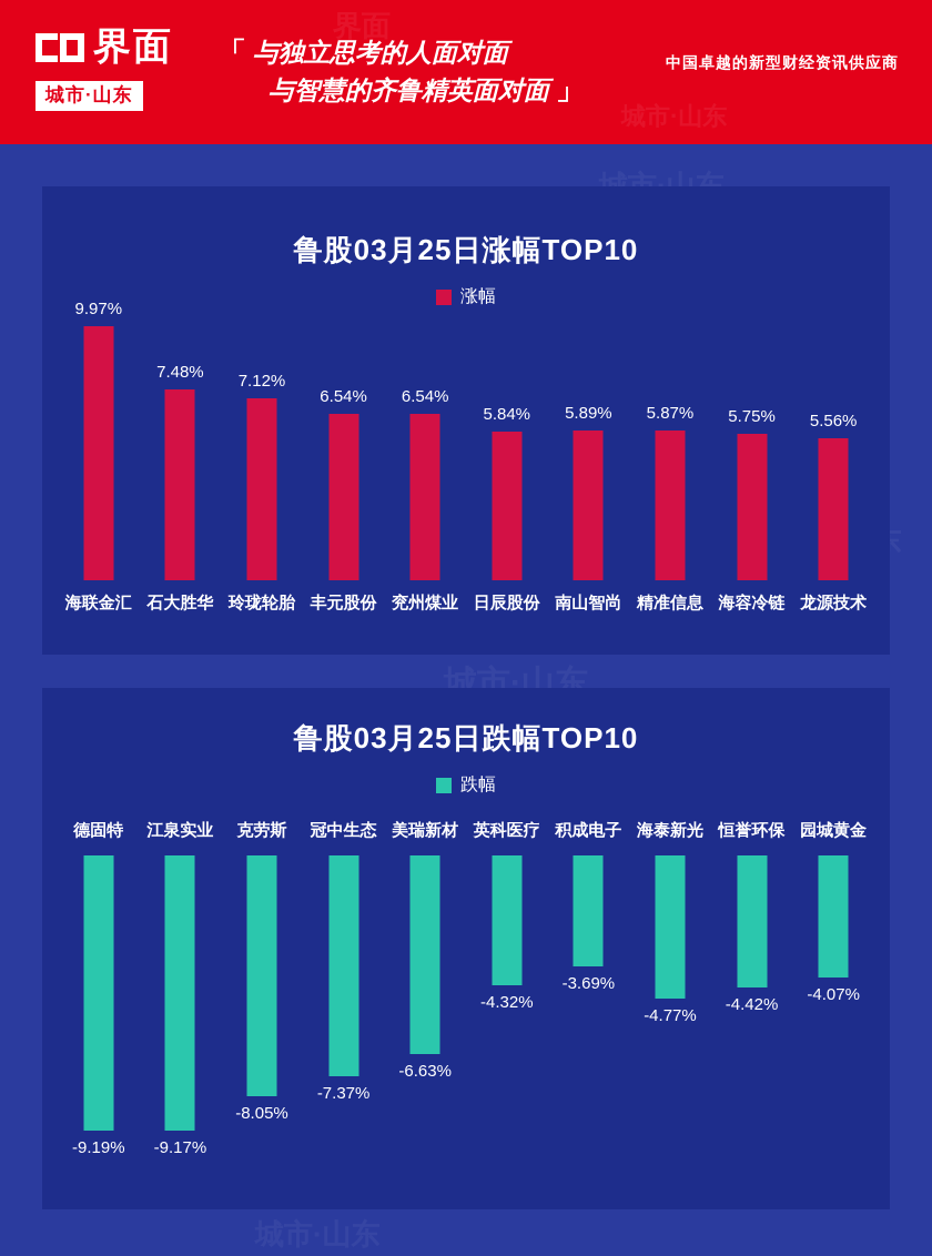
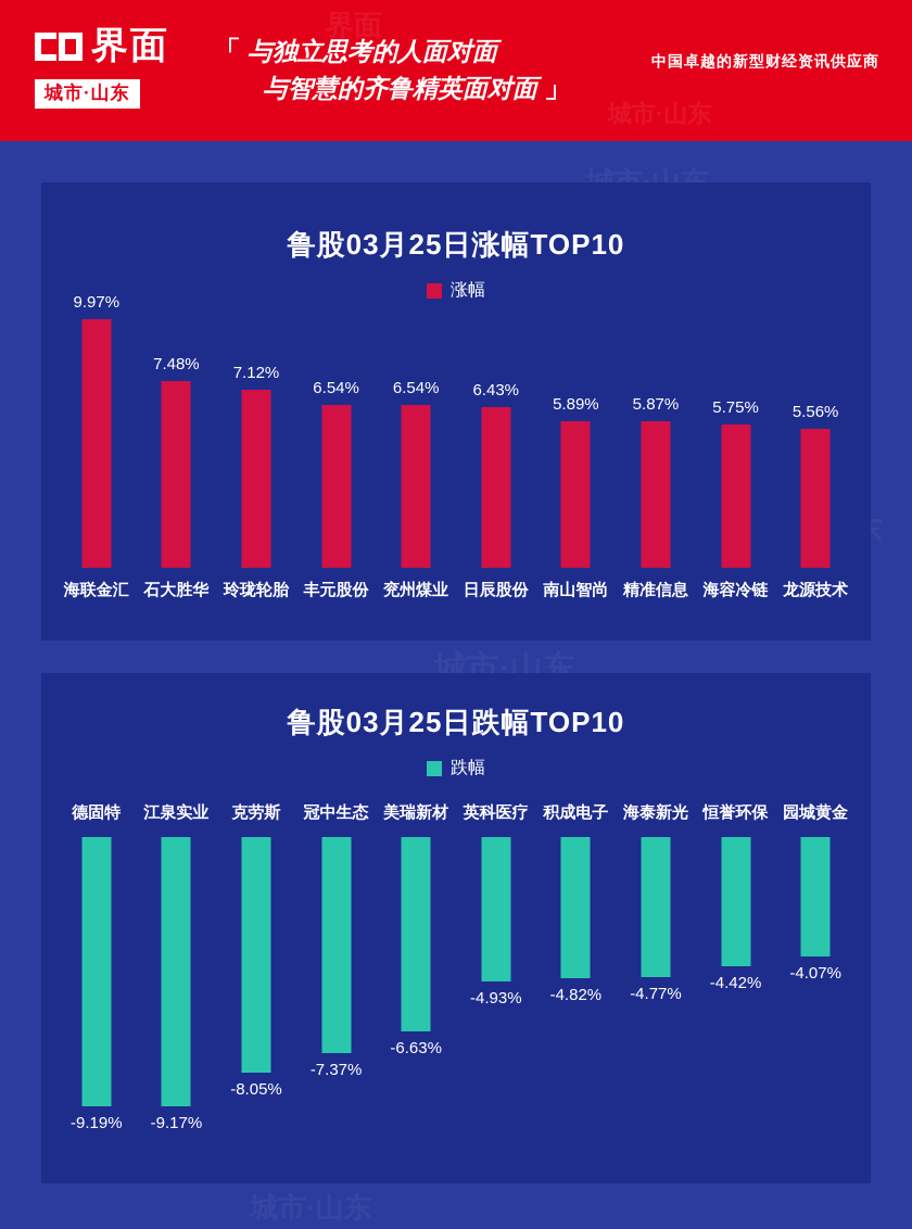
鲁股03月25日涨幅TOP10/日辰股份: 5.84% -> 6.43%
鲁股03月25日跌幅TOP10/英科医疗: -4.32% -> -4.93%
鲁股03月25日跌幅TOP10/积成电子: -3.69% -> -4.82%
